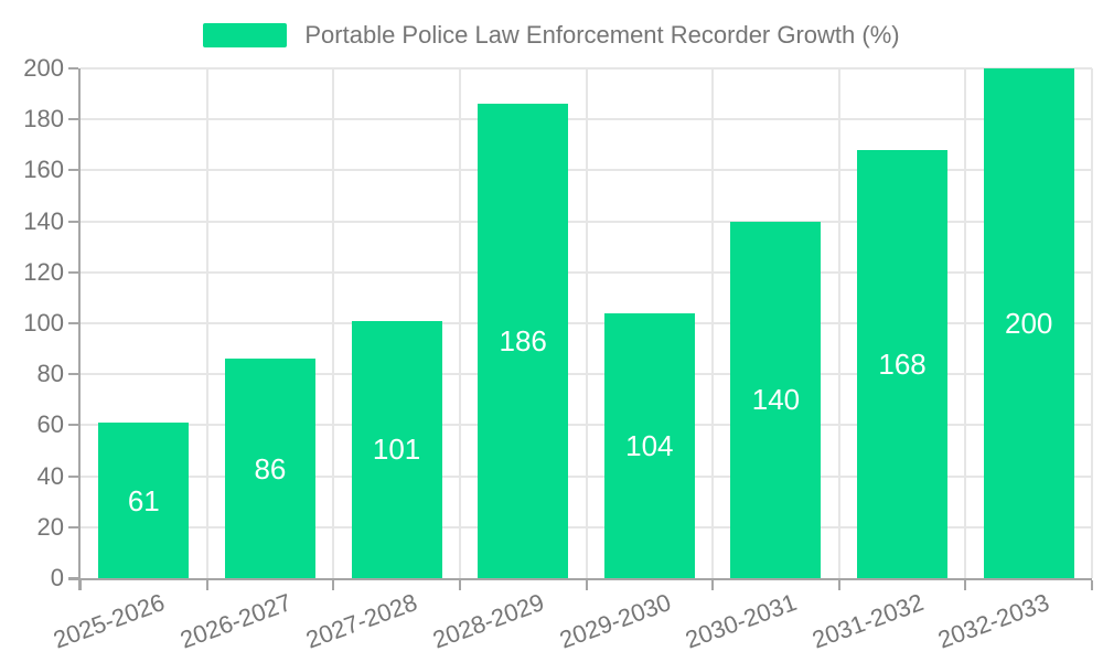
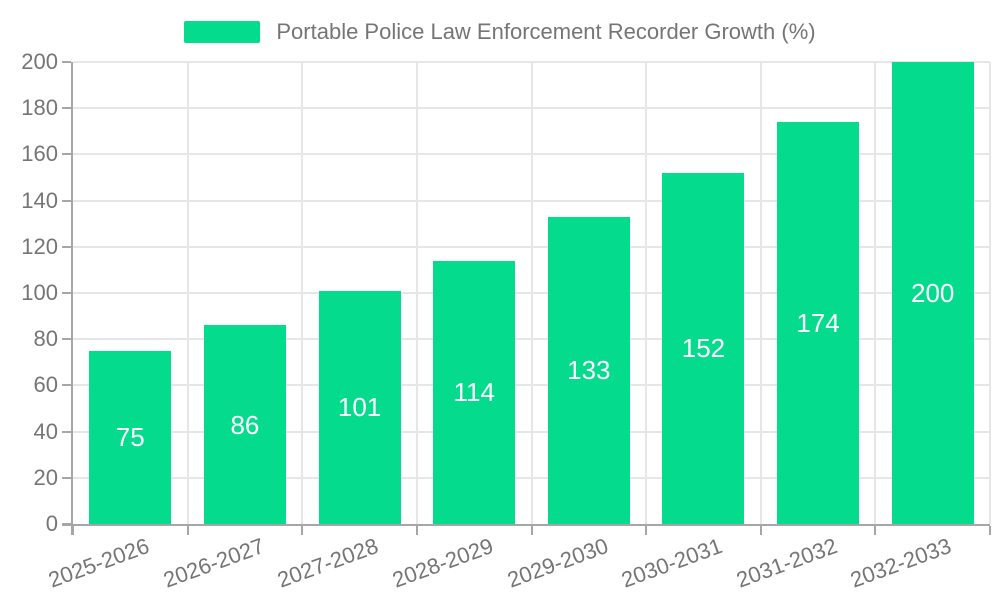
2025-2026: 61 -> 75
2028-2029: 186 -> 114
2029-2030: 104 -> 133
2030-2031: 140 -> 152
2031-2032: 168 -> 174
